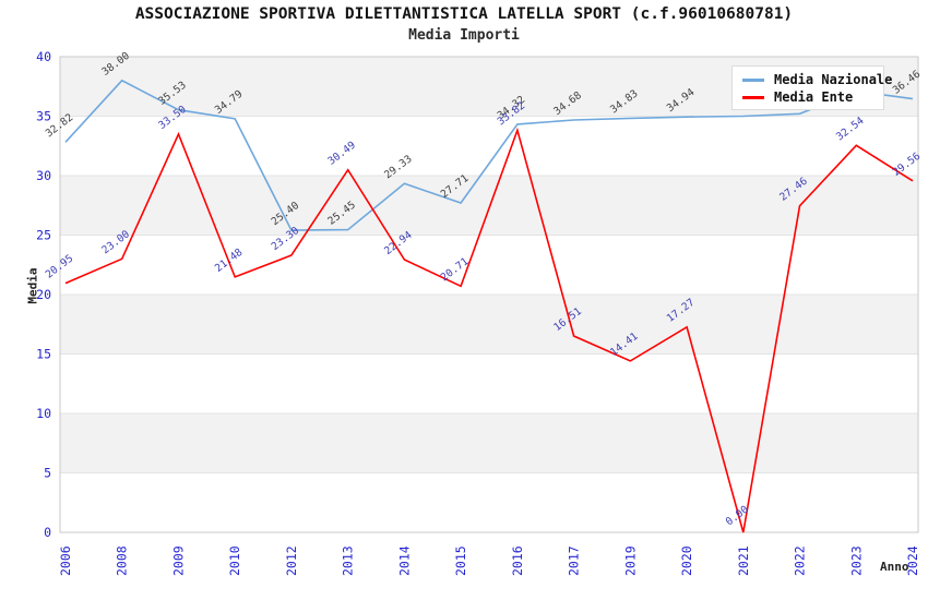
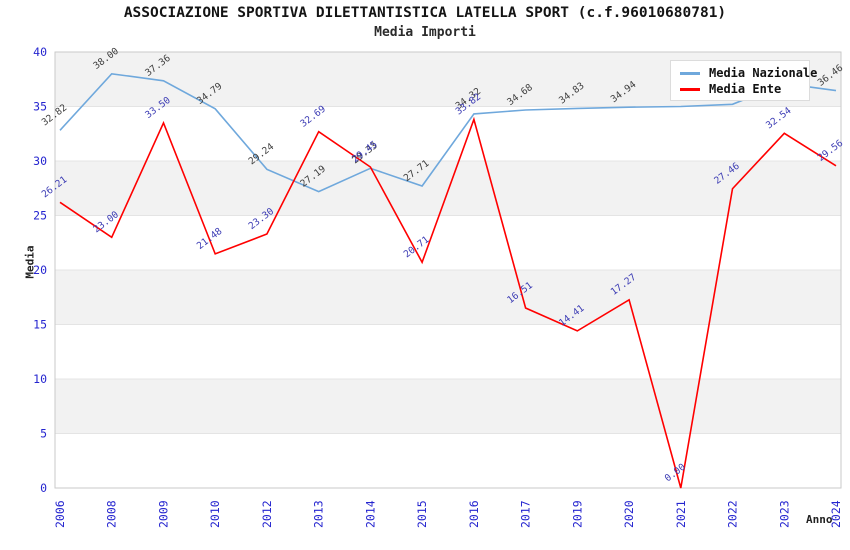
Media Ente/2006: 20.95 -> 26.21
Media Nazionale/2009: 35.53 -> 37.36
Media Nazionale/2012: 25.40 -> 29.24
Media Nazionale/2013: 25.45 -> 27.19
Media Ente/2013: 30.49 -> 32.69
Media Ente/2014: 22.94 -> 29.45
